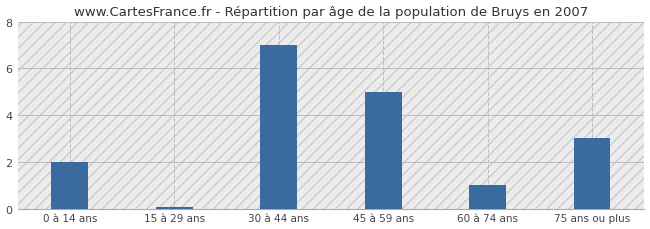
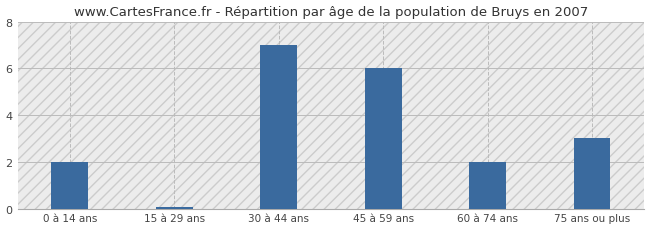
45 à 59 ans: 5.00 -> 6.00
60 à 74 ans: 1.00 -> 2.00
